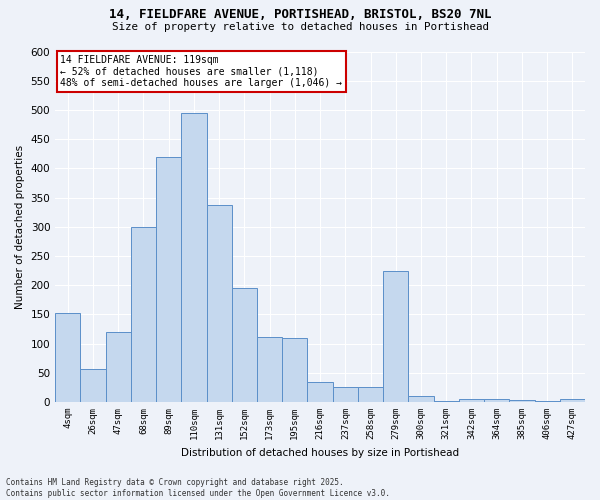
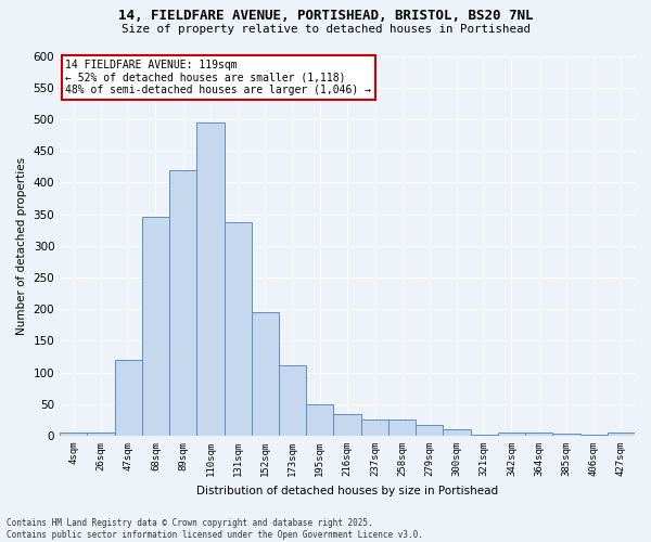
4sqm: 152 -> 5
26sqm: 56 -> 5
68sqm: 300 -> 345
195sqm: 110 -> 50
279sqm: 224 -> 18
